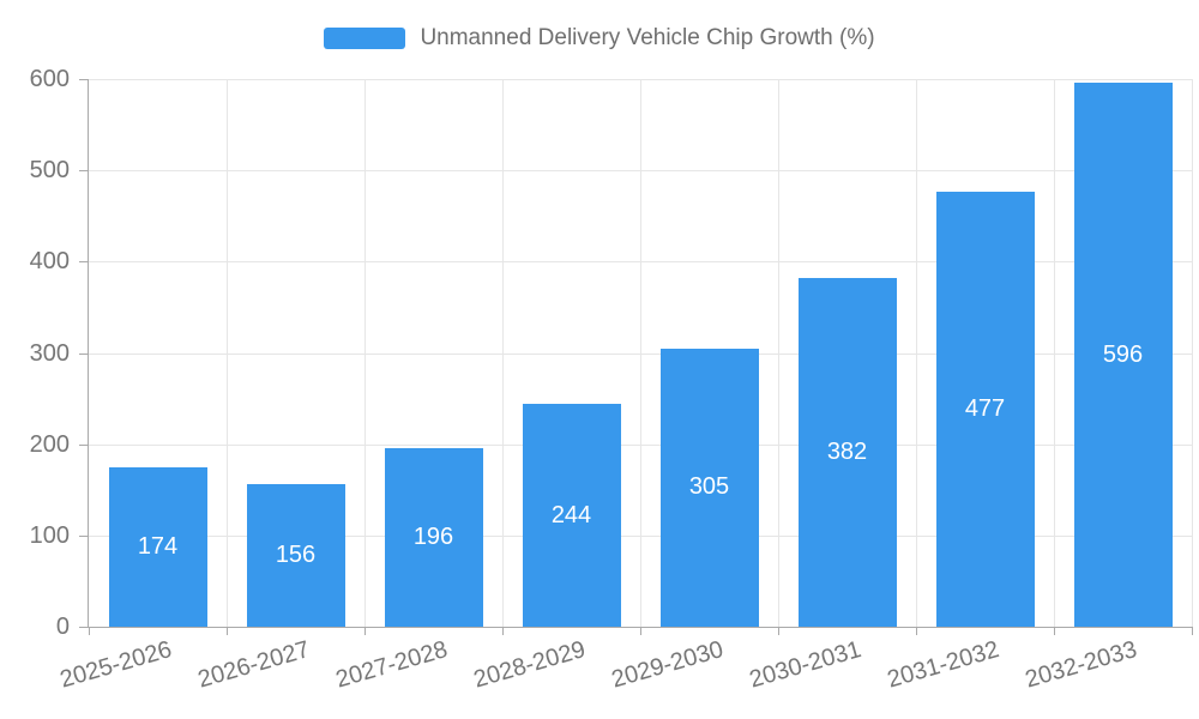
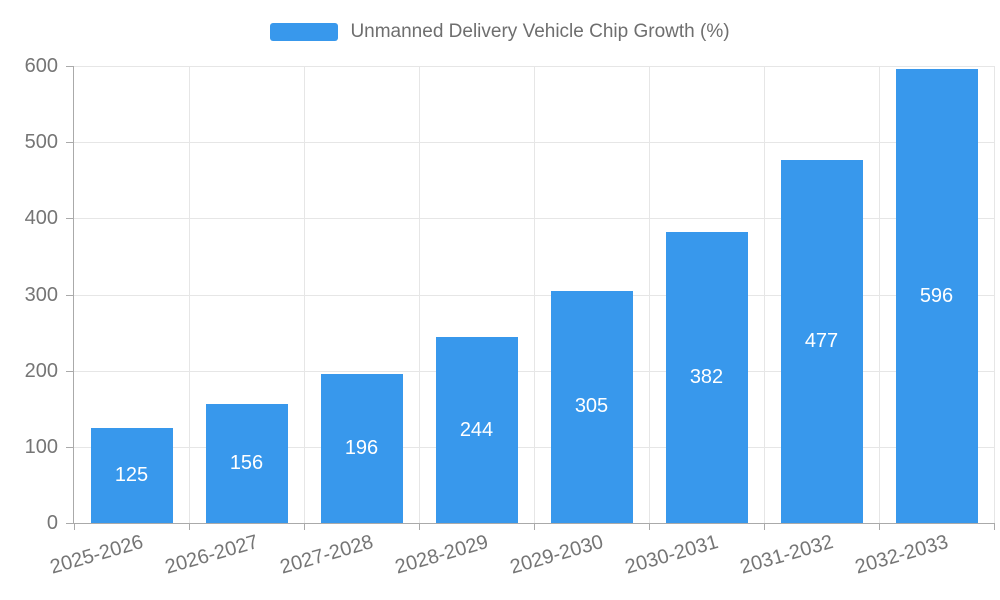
2025-2026: 174 -> 125
